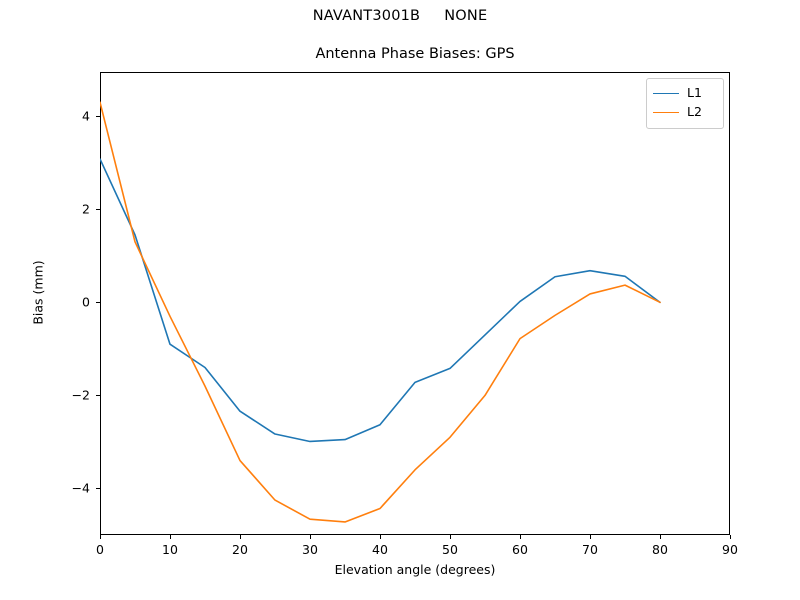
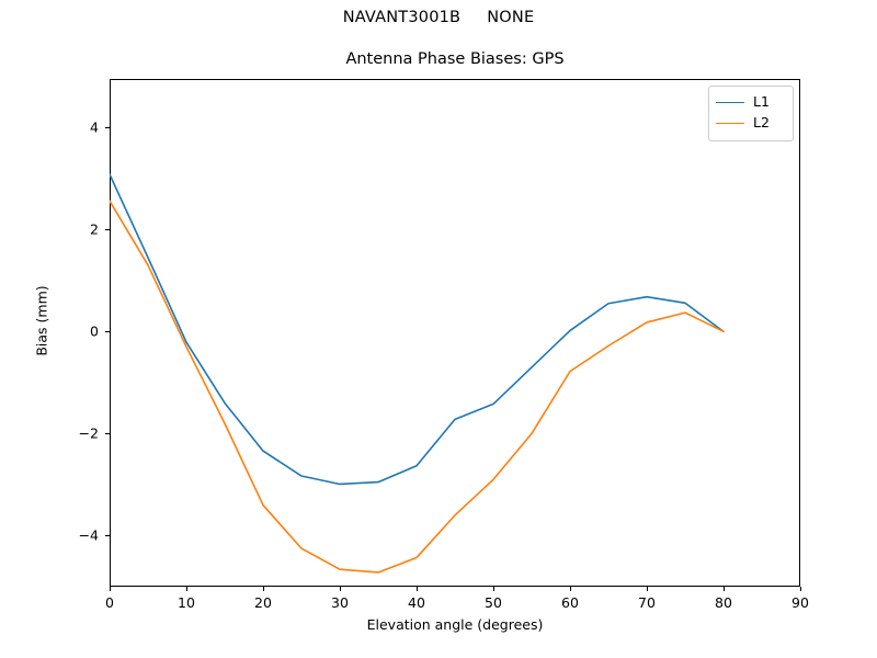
L2/0: 4.3 -> 2.6
L1/10: -0.9 -> -0.2
